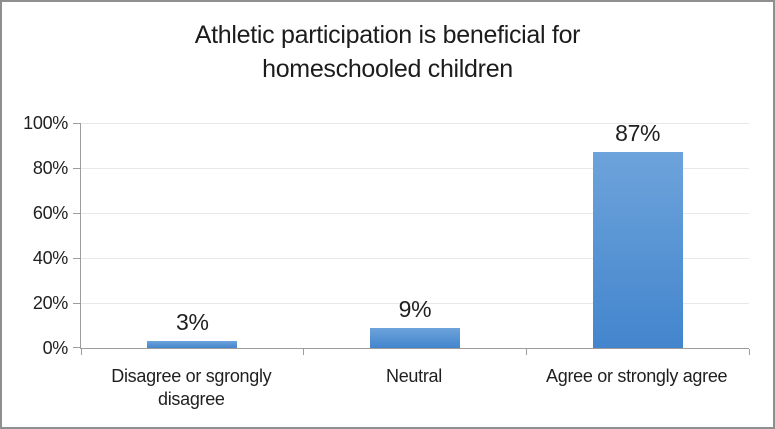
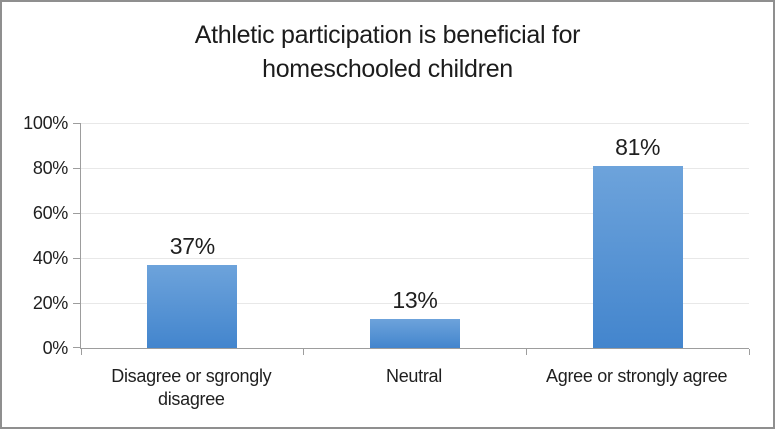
Disagree or sgrongly disagree: 3% -> 37%
Neutral: 9% -> 13%
Agree or strongly agree: 87% -> 81%
